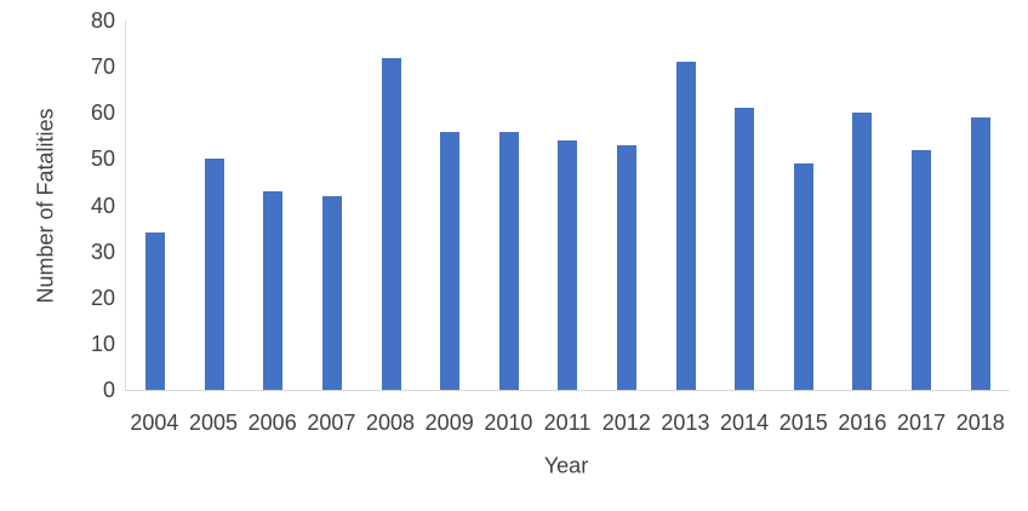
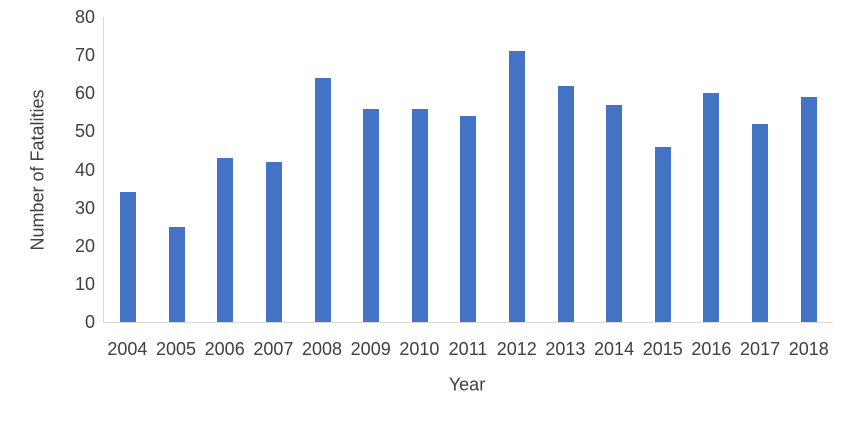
2005: 50 -> 25
2008: 72 -> 64
2012: 53 -> 71
2013: 71 -> 62
2014: 61 -> 57
2015: 49 -> 46
